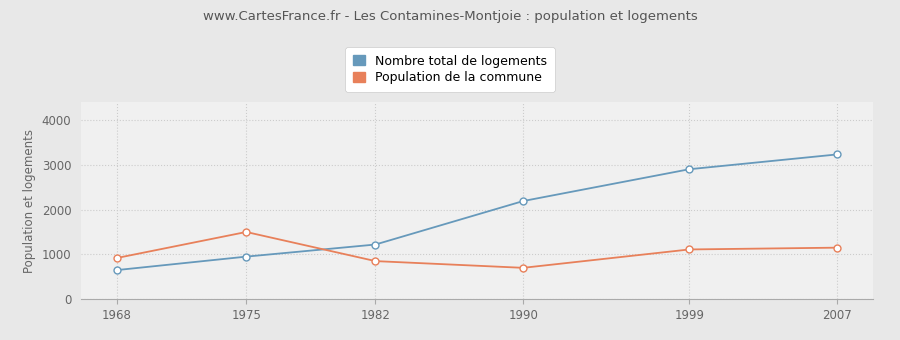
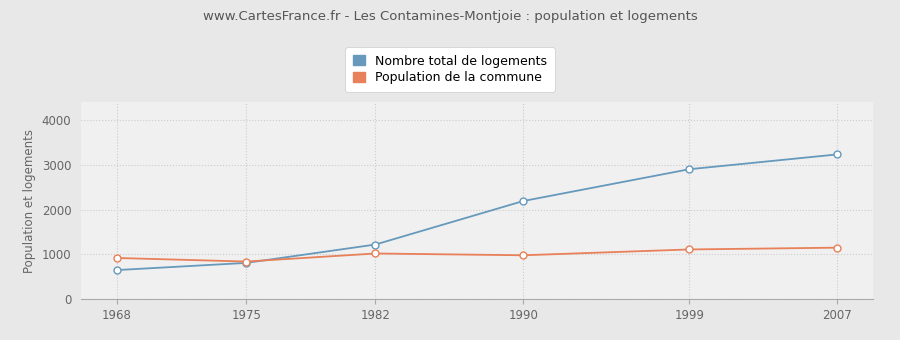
Nombre total de logements/1975: 950 -> 810
Population de la commune/1975: 1500 -> 840
Population de la commune/1982: 850 -> 1020
Population de la commune/1990: 700 -> 980
